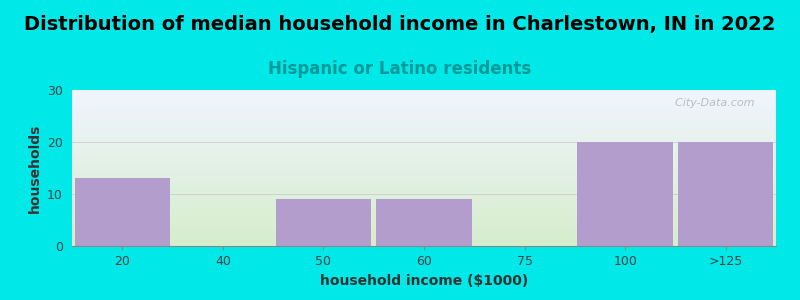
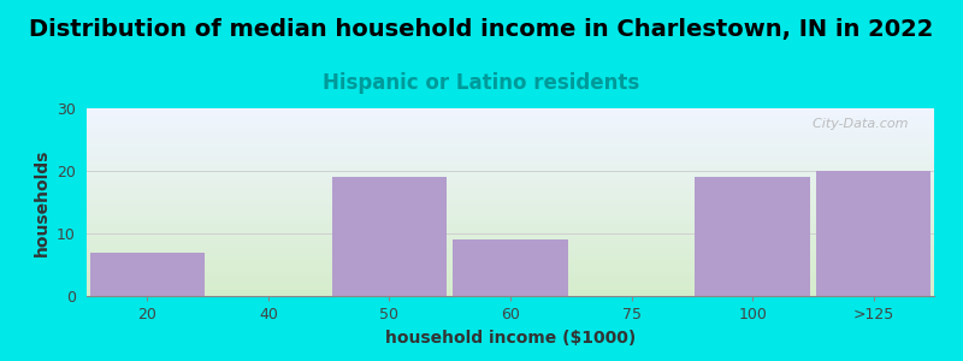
20: 13 -> 7
50: 9 -> 19
100: 20 -> 19
